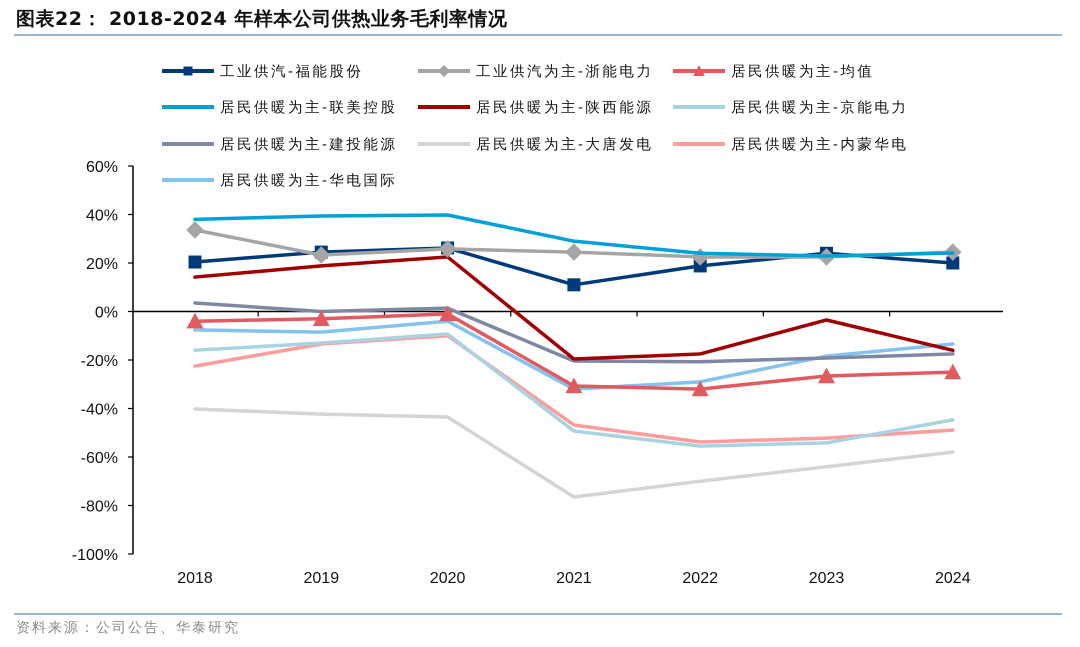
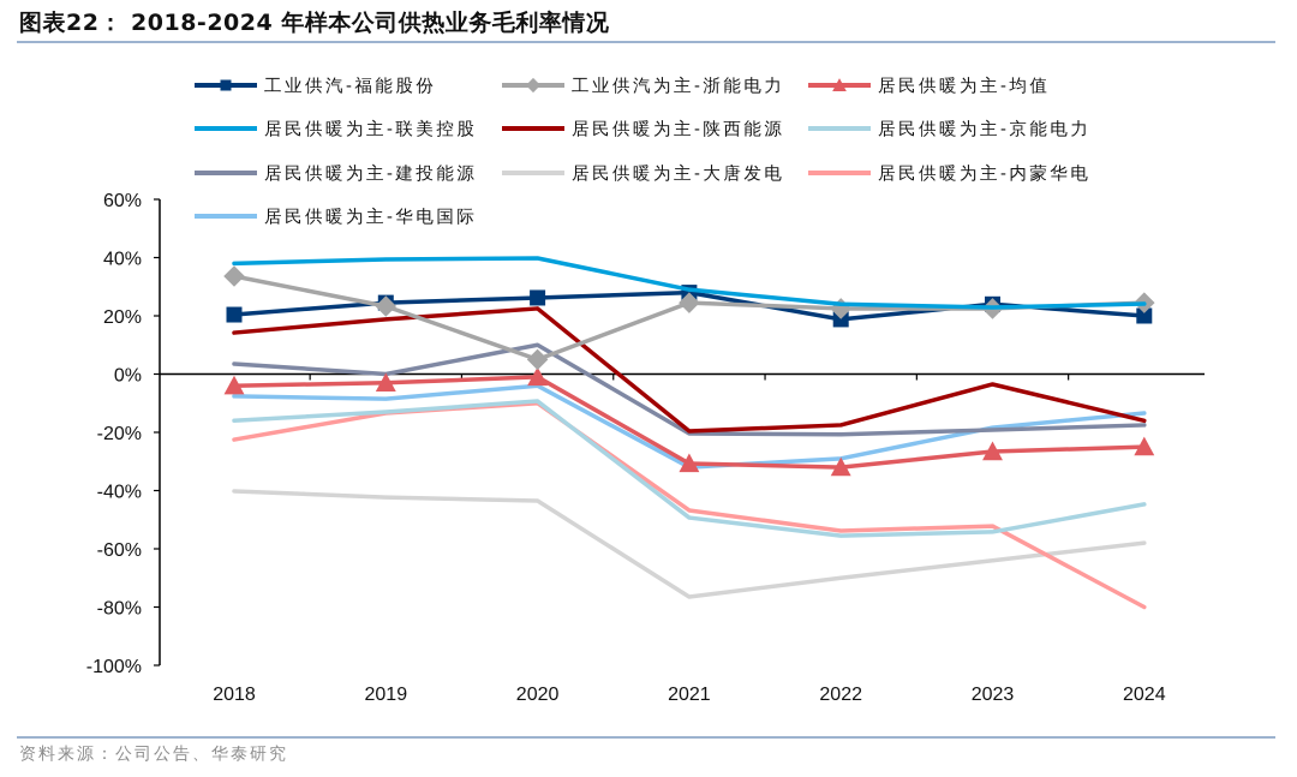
工业供汽为主-浙能电力/2020: 26% -> 5%
居民供暖为主-建投能源/2020: 1% -> 10%
工业供汽-福能股份/2021: 11% -> 28%
居民供暖为主-内蒙华电/2024: -49% -> -80%
